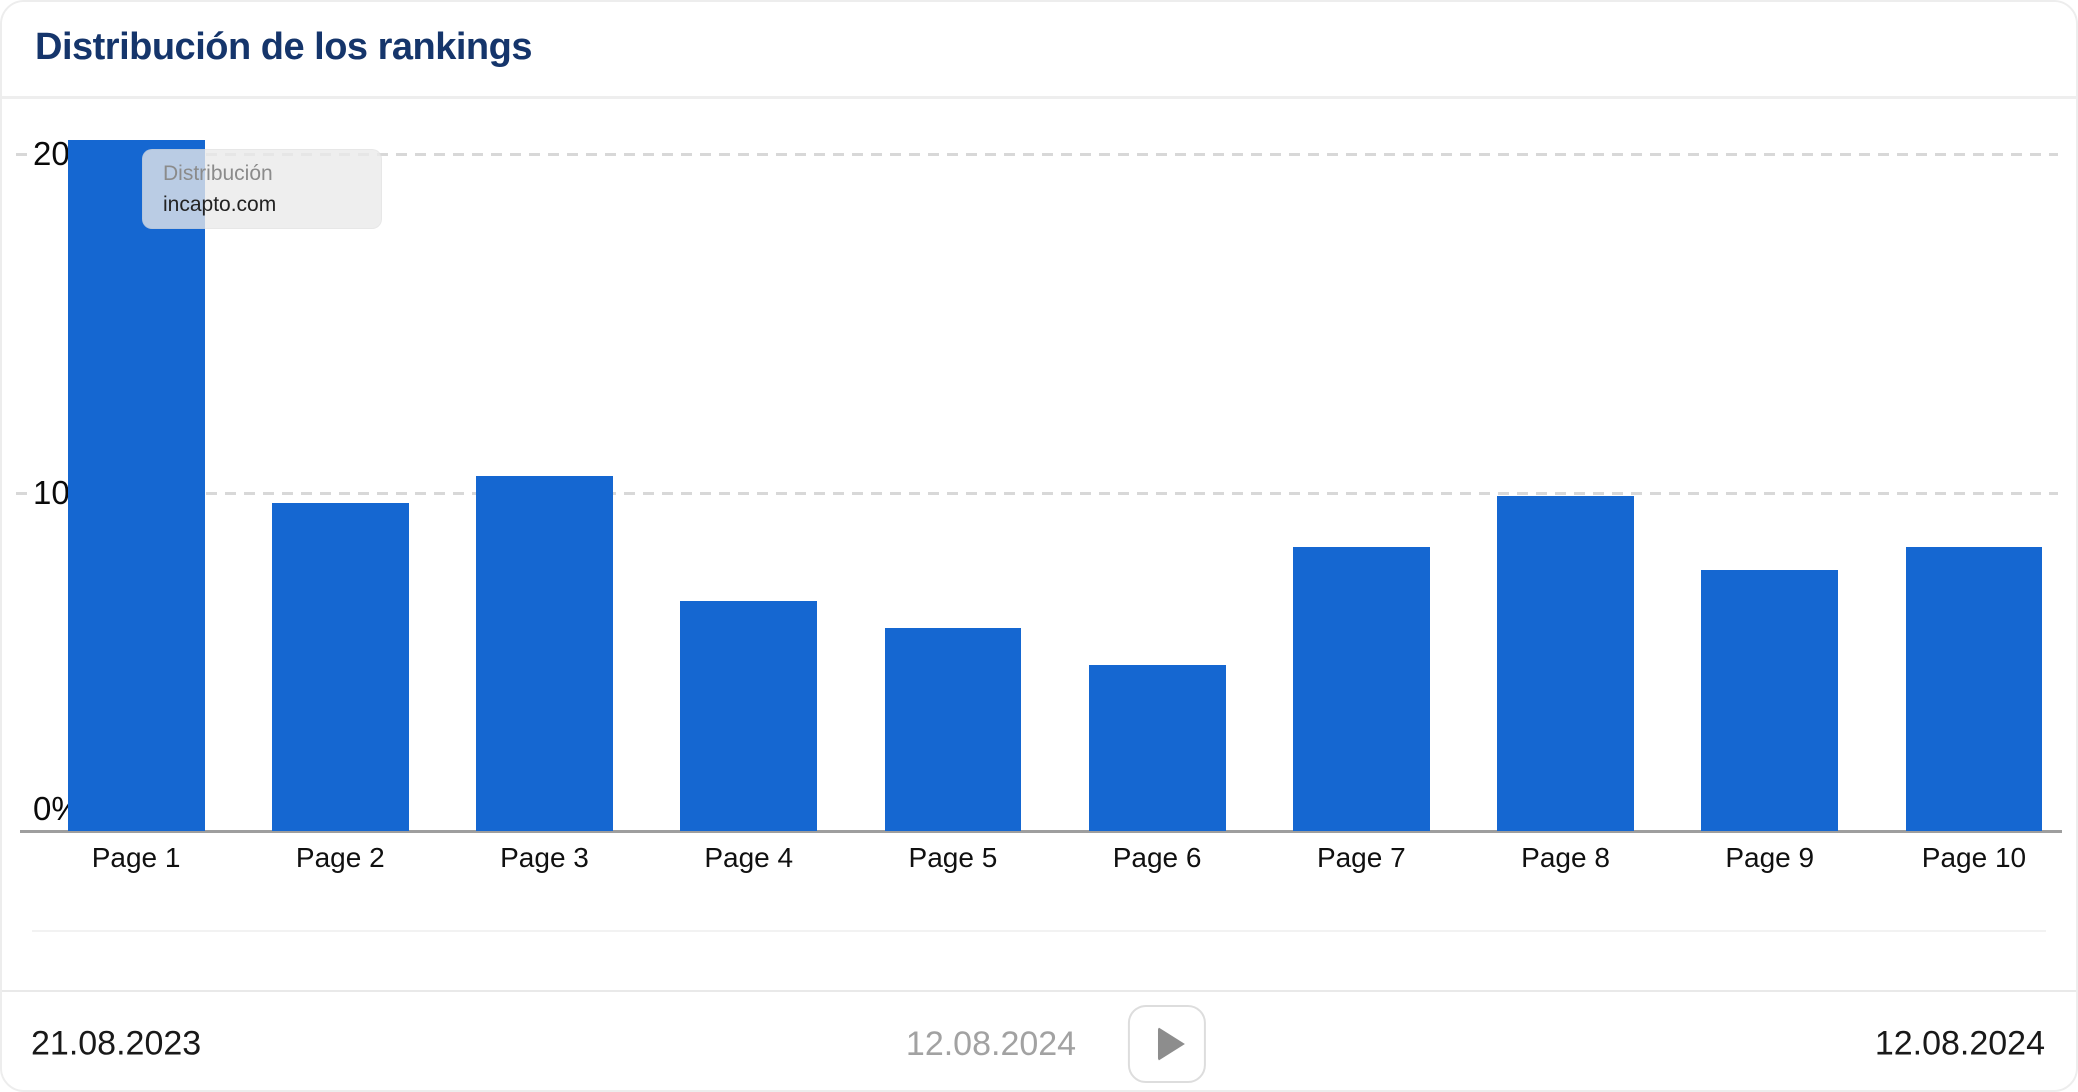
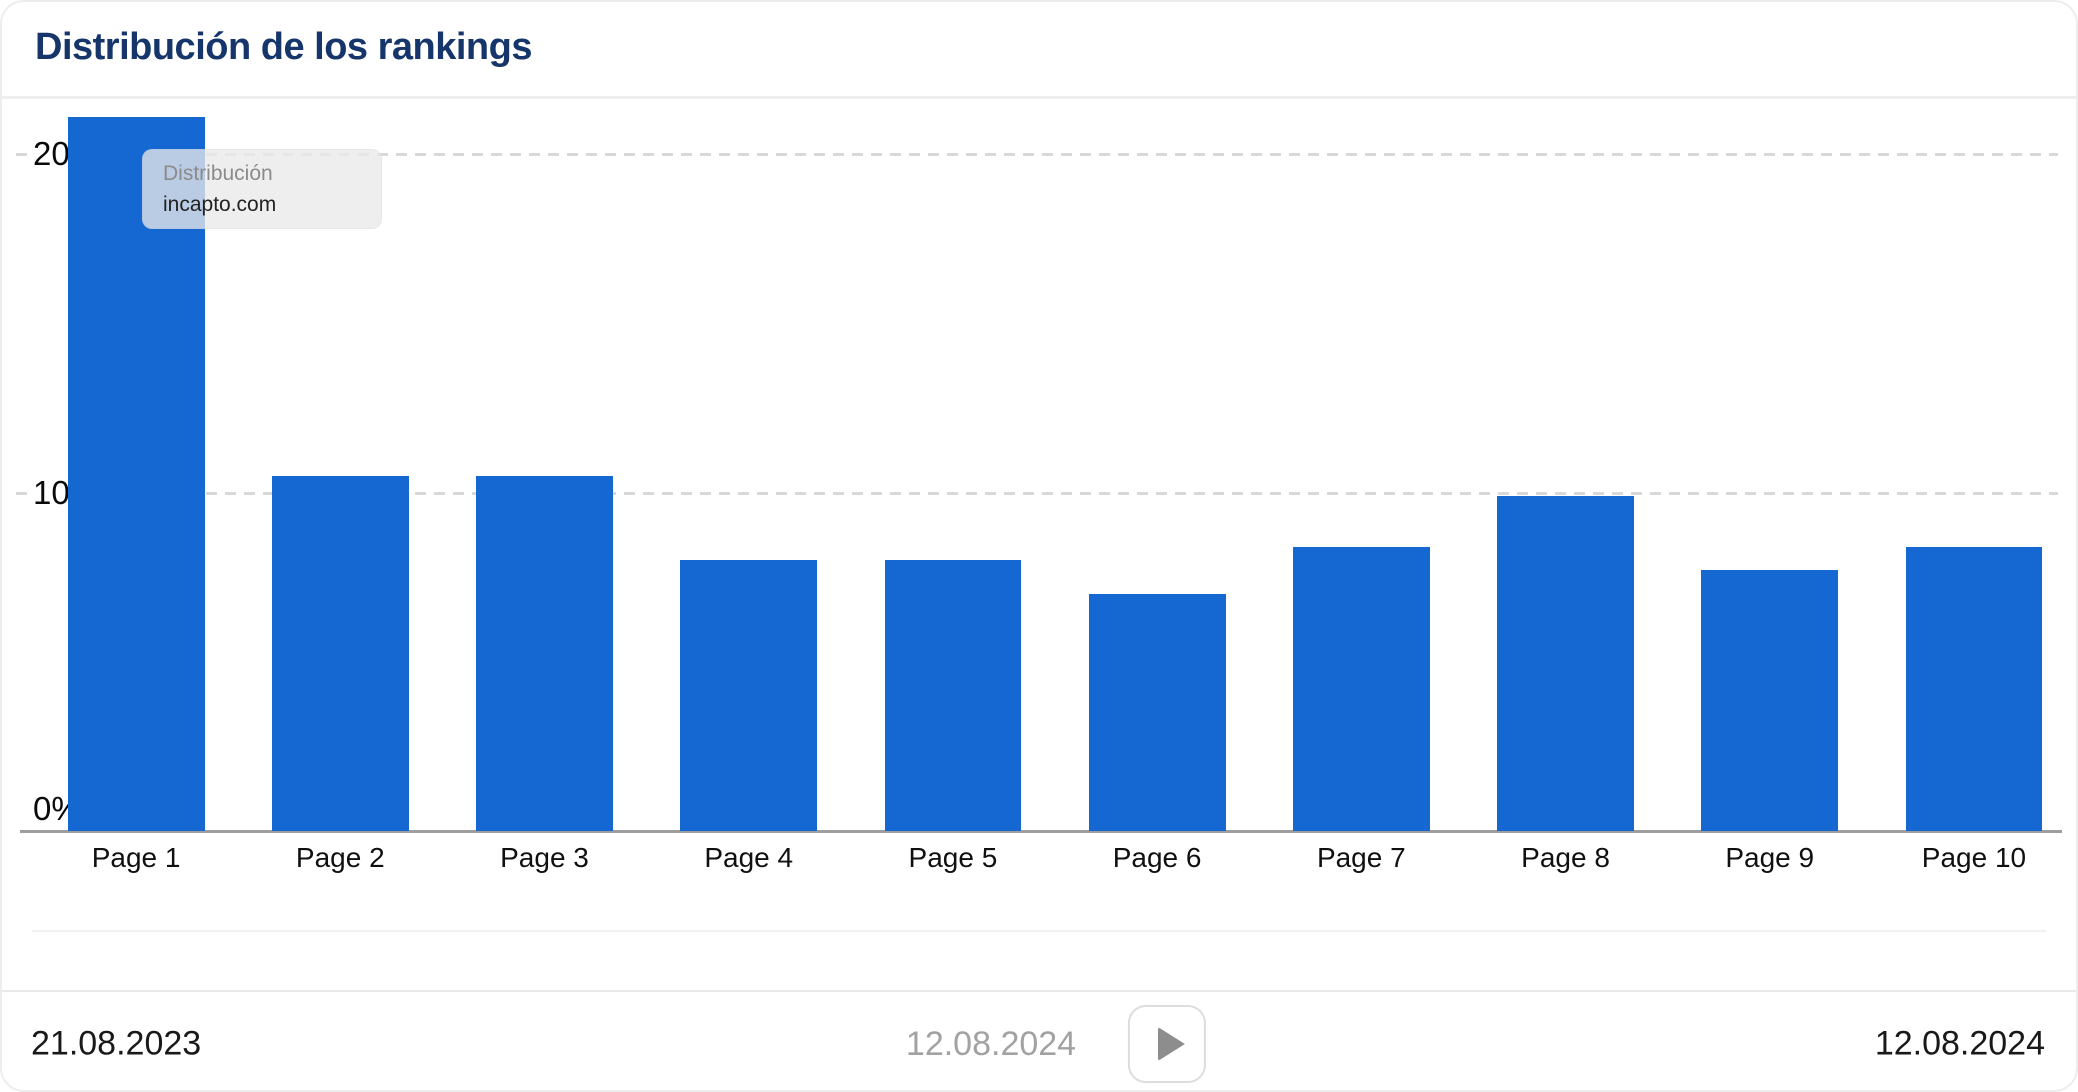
Page 1: 20.4% -> 21.1%
Page 2: 9.7% -> 10.5%
Page 4: 6.8% -> 8.0%
Page 5: 6.0% -> 8.0%
Page 6: 4.9% -> 7.0%
